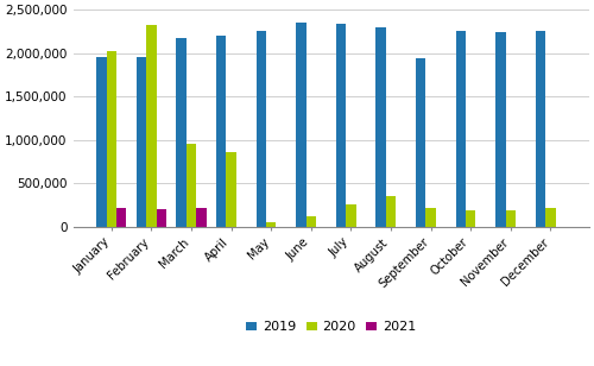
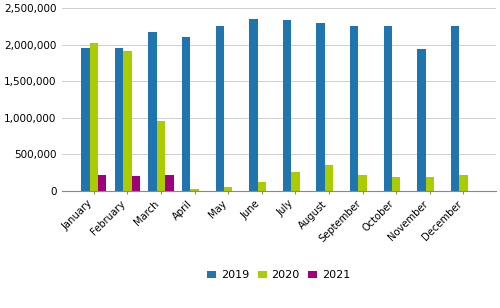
2020/February: 2,320,000 -> 1,920,000
2019/April: 2,200,000 -> 2,110,000
2020/April: 860,000 -> 20,000
2019/September: 1,940,000 -> 2,260,000
2019/November: 2,240,000 -> 1,940,000
